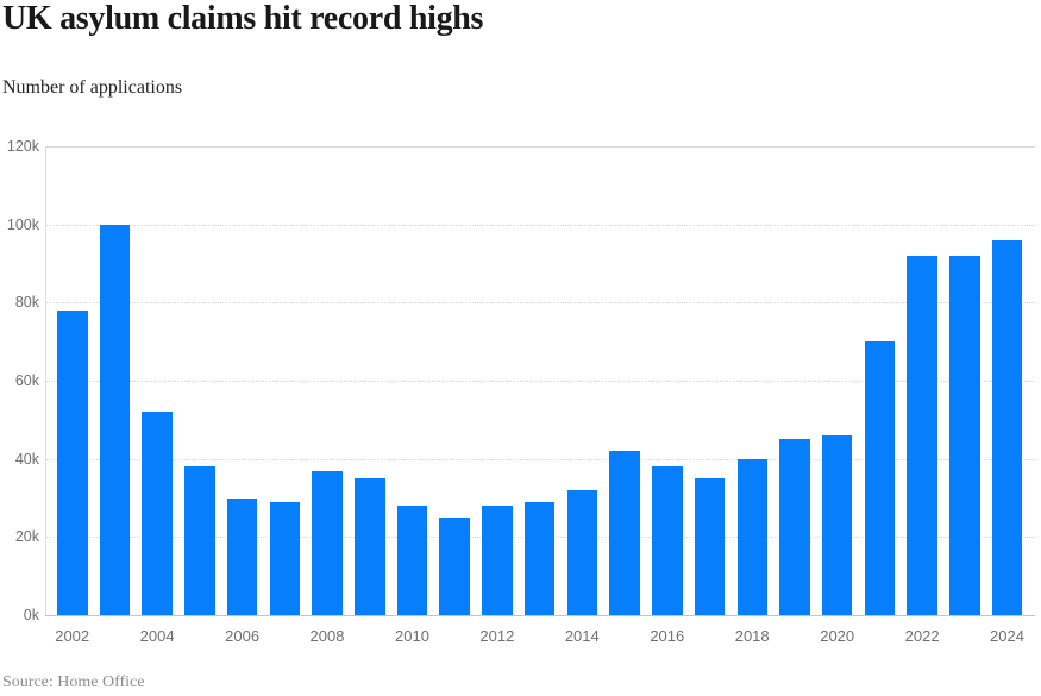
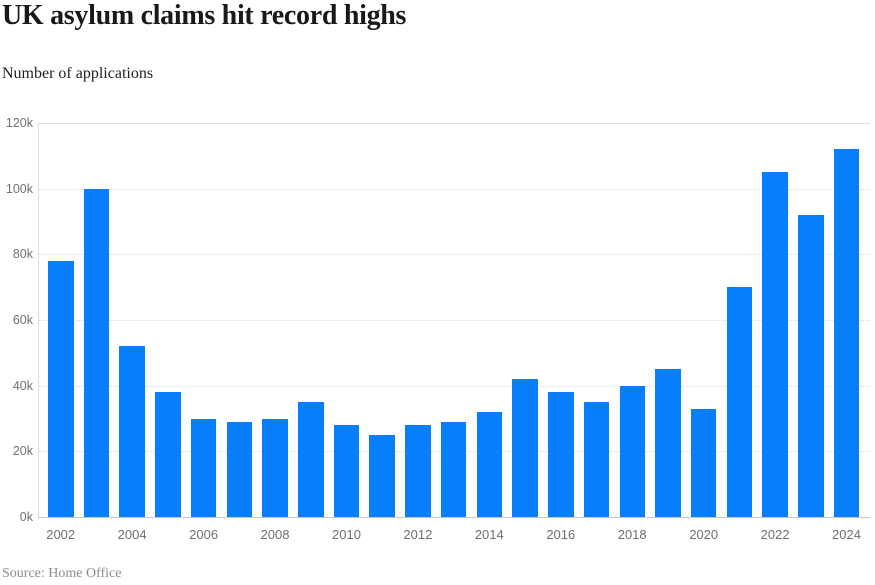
2008: 37k -> 30k
2020: 46k -> 33k
2022: 92k -> 105k
2024: 96k -> 112k
